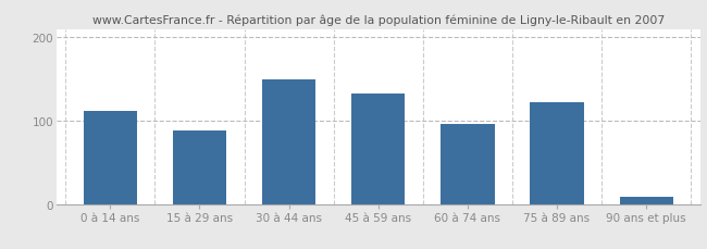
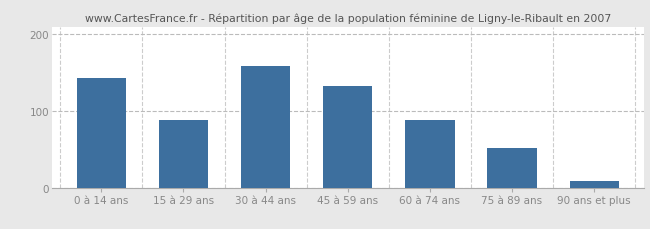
0 à 14 ans: 112 -> 143
30 à 44 ans: 150 -> 158
60 à 74 ans: 96 -> 88
75 à 89 ans: 122 -> 52
